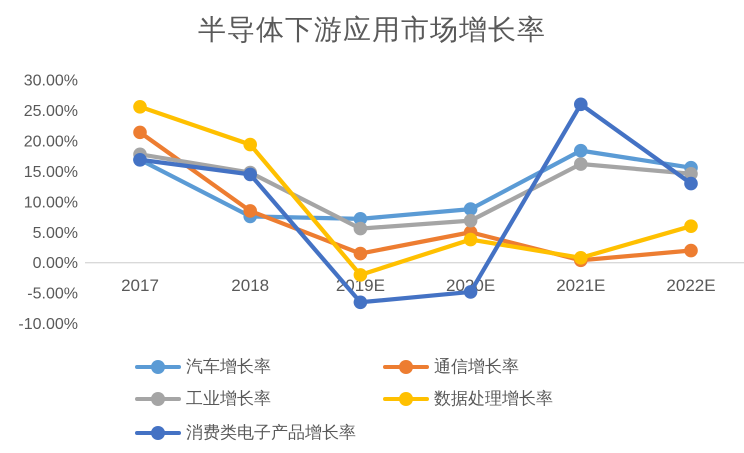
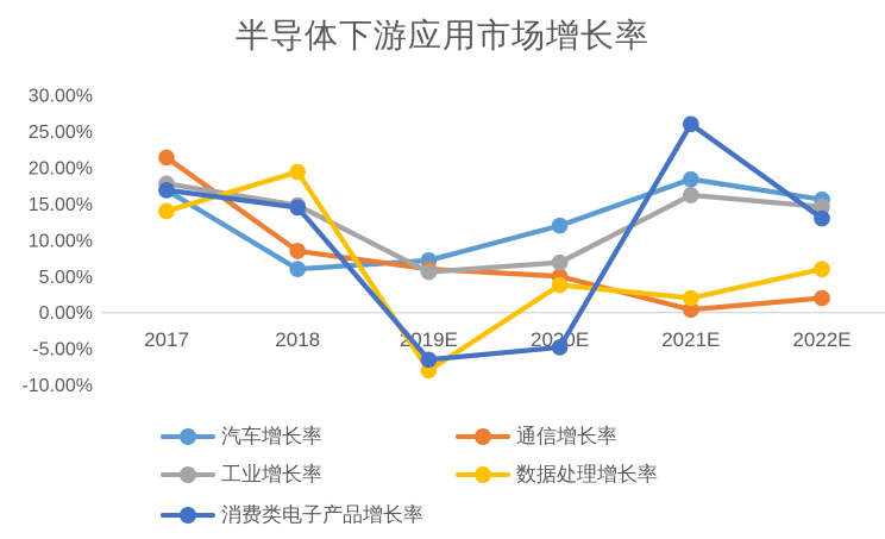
数据处理增长率/2017: 26% -> 14%
汽车增长率/2018: 8% -> 6%
通信增长率/2019E: 2% -> 6%
数据处理增长率/2019E: -2% -> -8%
汽车增长率/2020E: 9% -> 12%
数据处理增长率/2021E: 1% -> 2%
